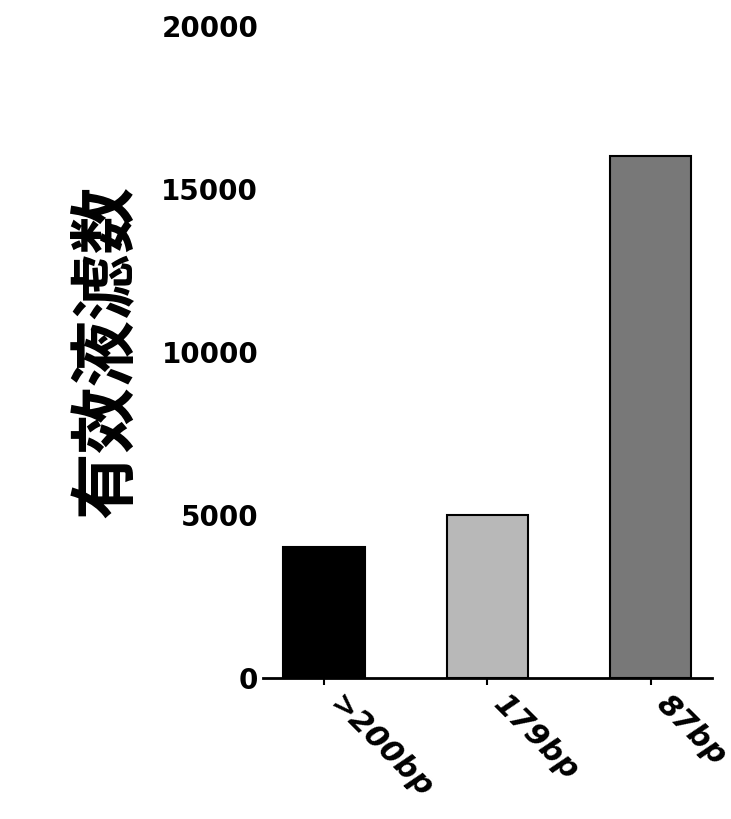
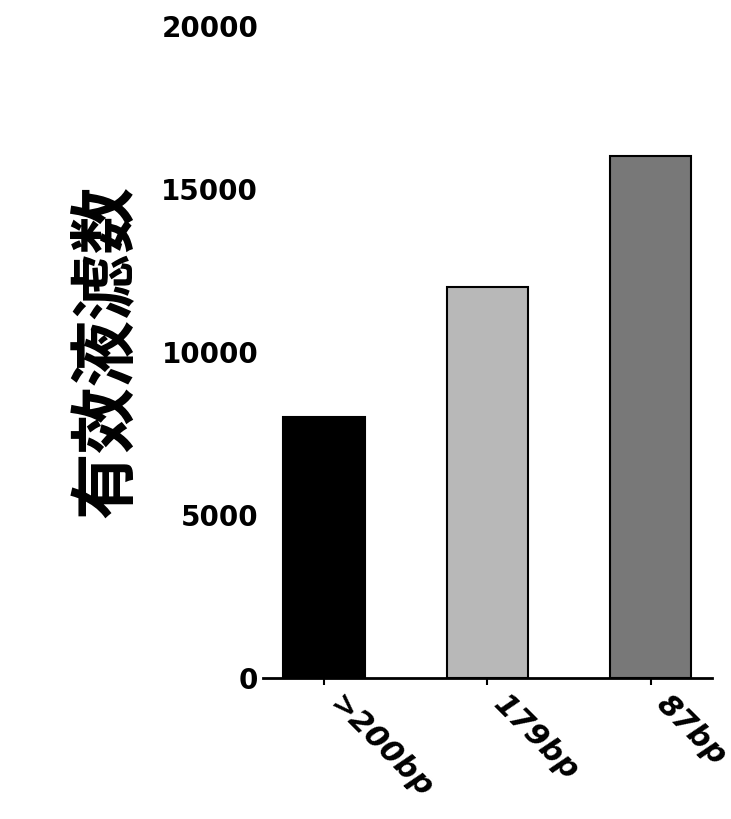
>200bp: 4000 -> 8000
179bp: 5000 -> 12000
